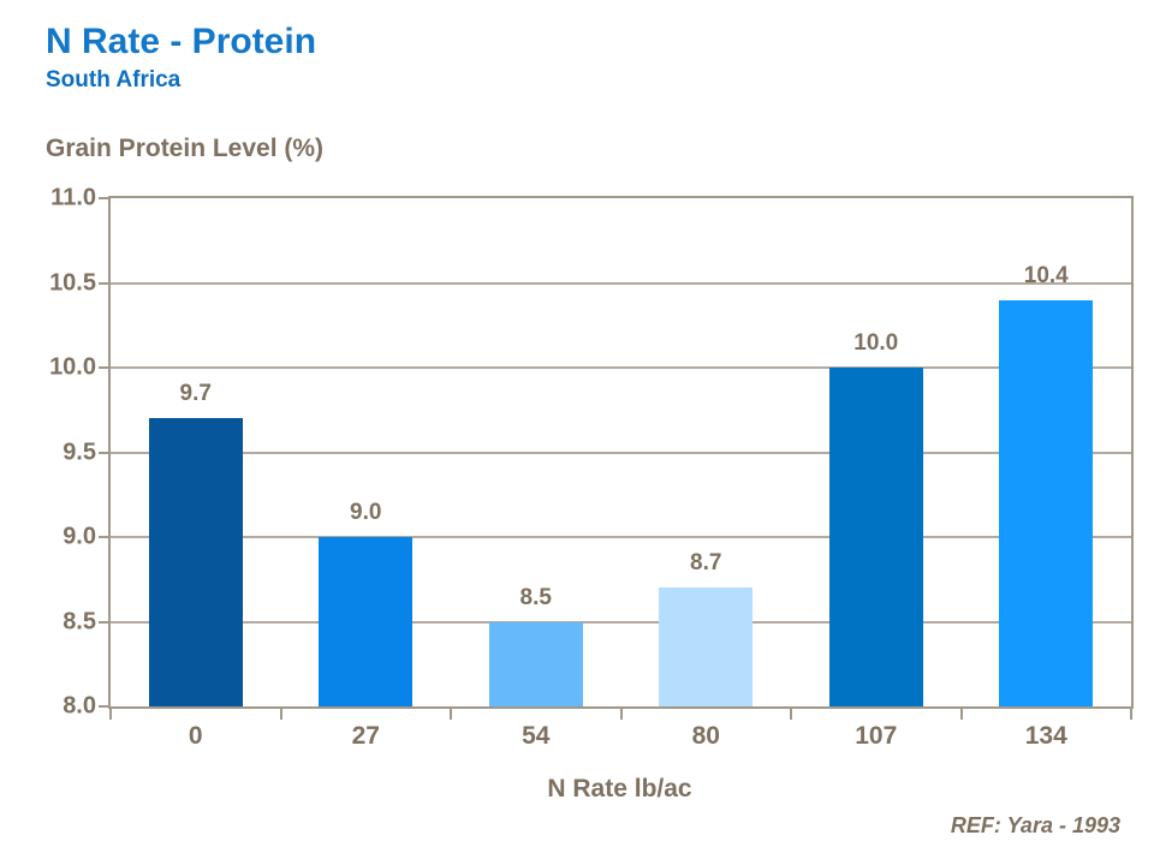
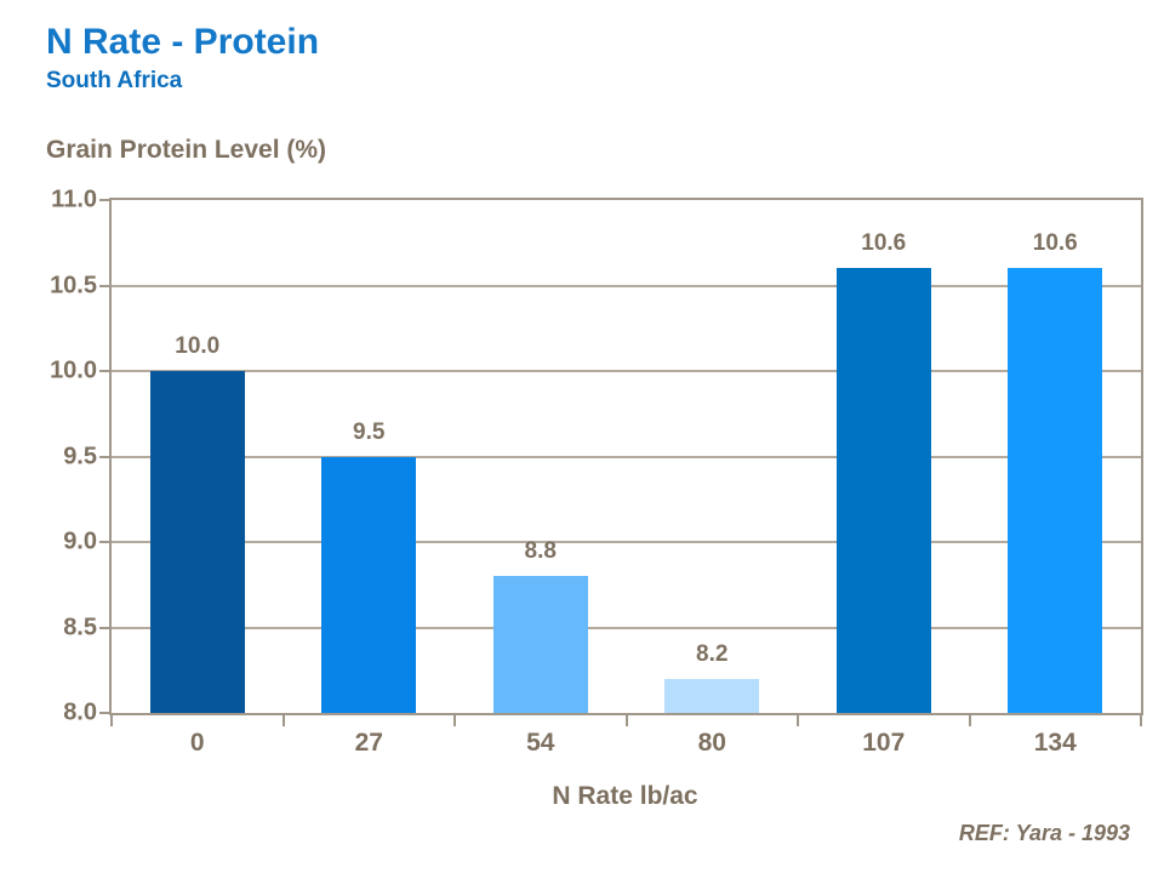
0: 9.7 -> 10.0
27: 9.0 -> 9.5
54: 8.5 -> 8.8
80: 8.7 -> 8.2
107: 10.0 -> 10.6
134: 10.4 -> 10.6
